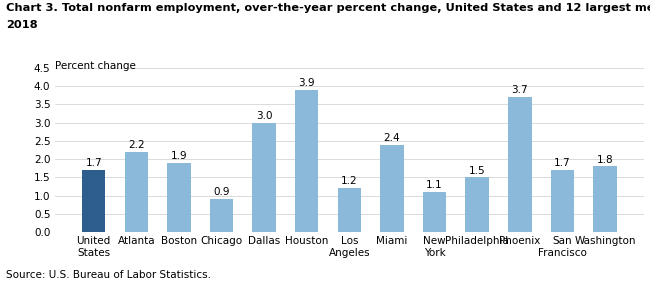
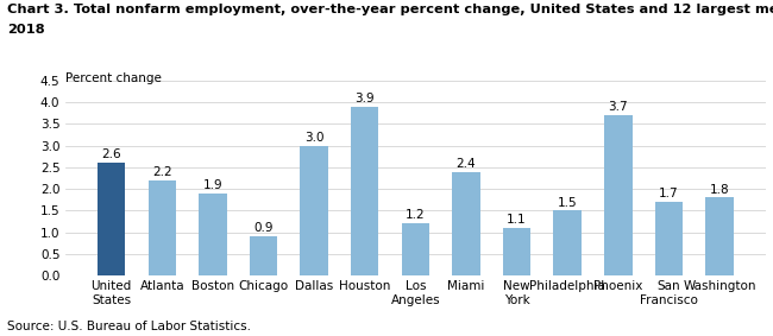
United States: 1.7 -> 2.6
